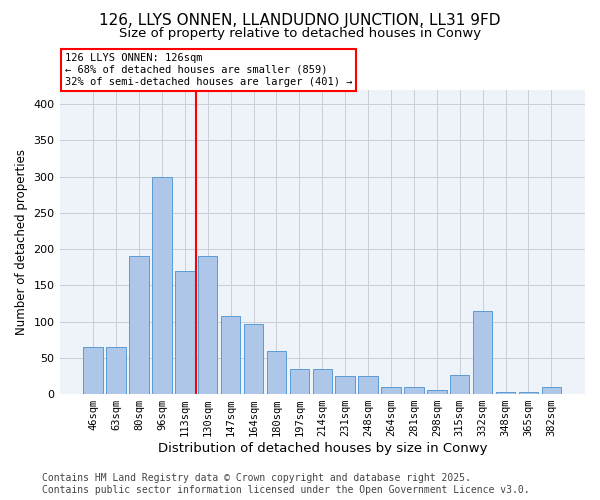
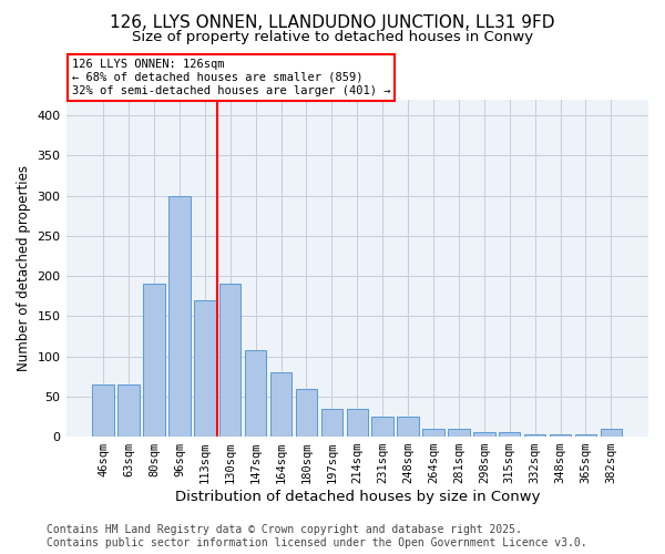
164sqm: 96 -> 80
315sqm: 26 -> 5
332sqm: 114 -> 3
